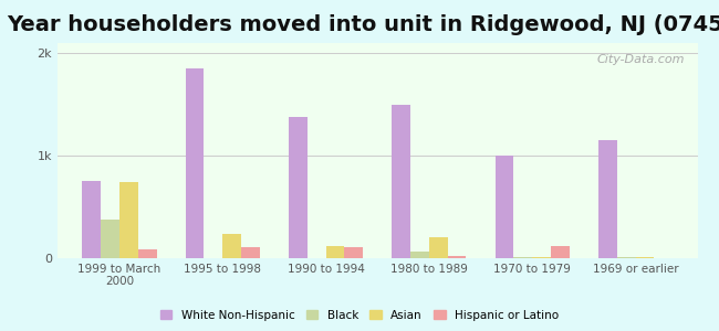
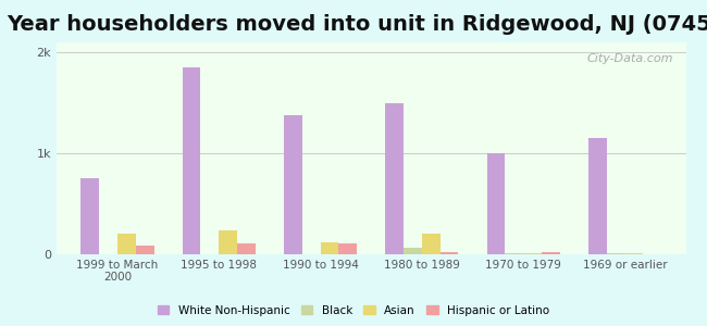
Black/1999 to March 2000: 0.38k -> 0.00k
Asian/1999 to March 2000: 0.74k -> 0.20k
Hispanic or Latino/1970 to 1979: 0.12k -> 0.02k
